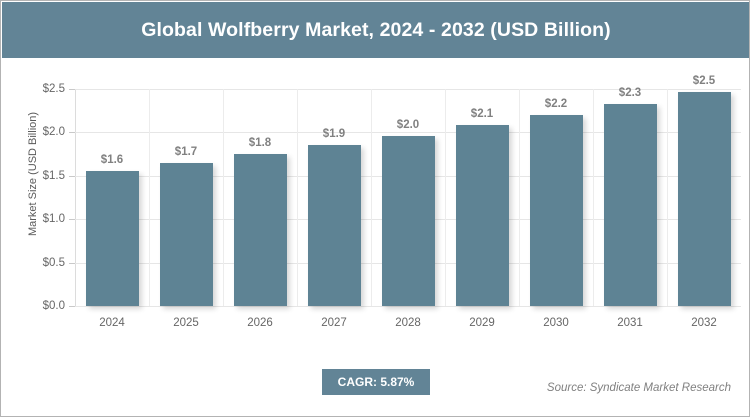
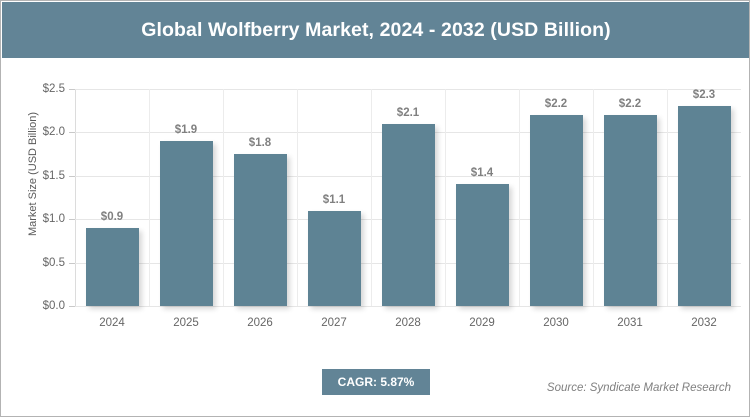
2024: $1.6 -> $0.9
2025: $1.7 -> $1.9
2027: $1.9 -> $1.1
2028: $2.0 -> $2.1
2029: $2.1 -> $1.4
2031: $2.3 -> $2.2
2032: $2.5 -> $2.3
